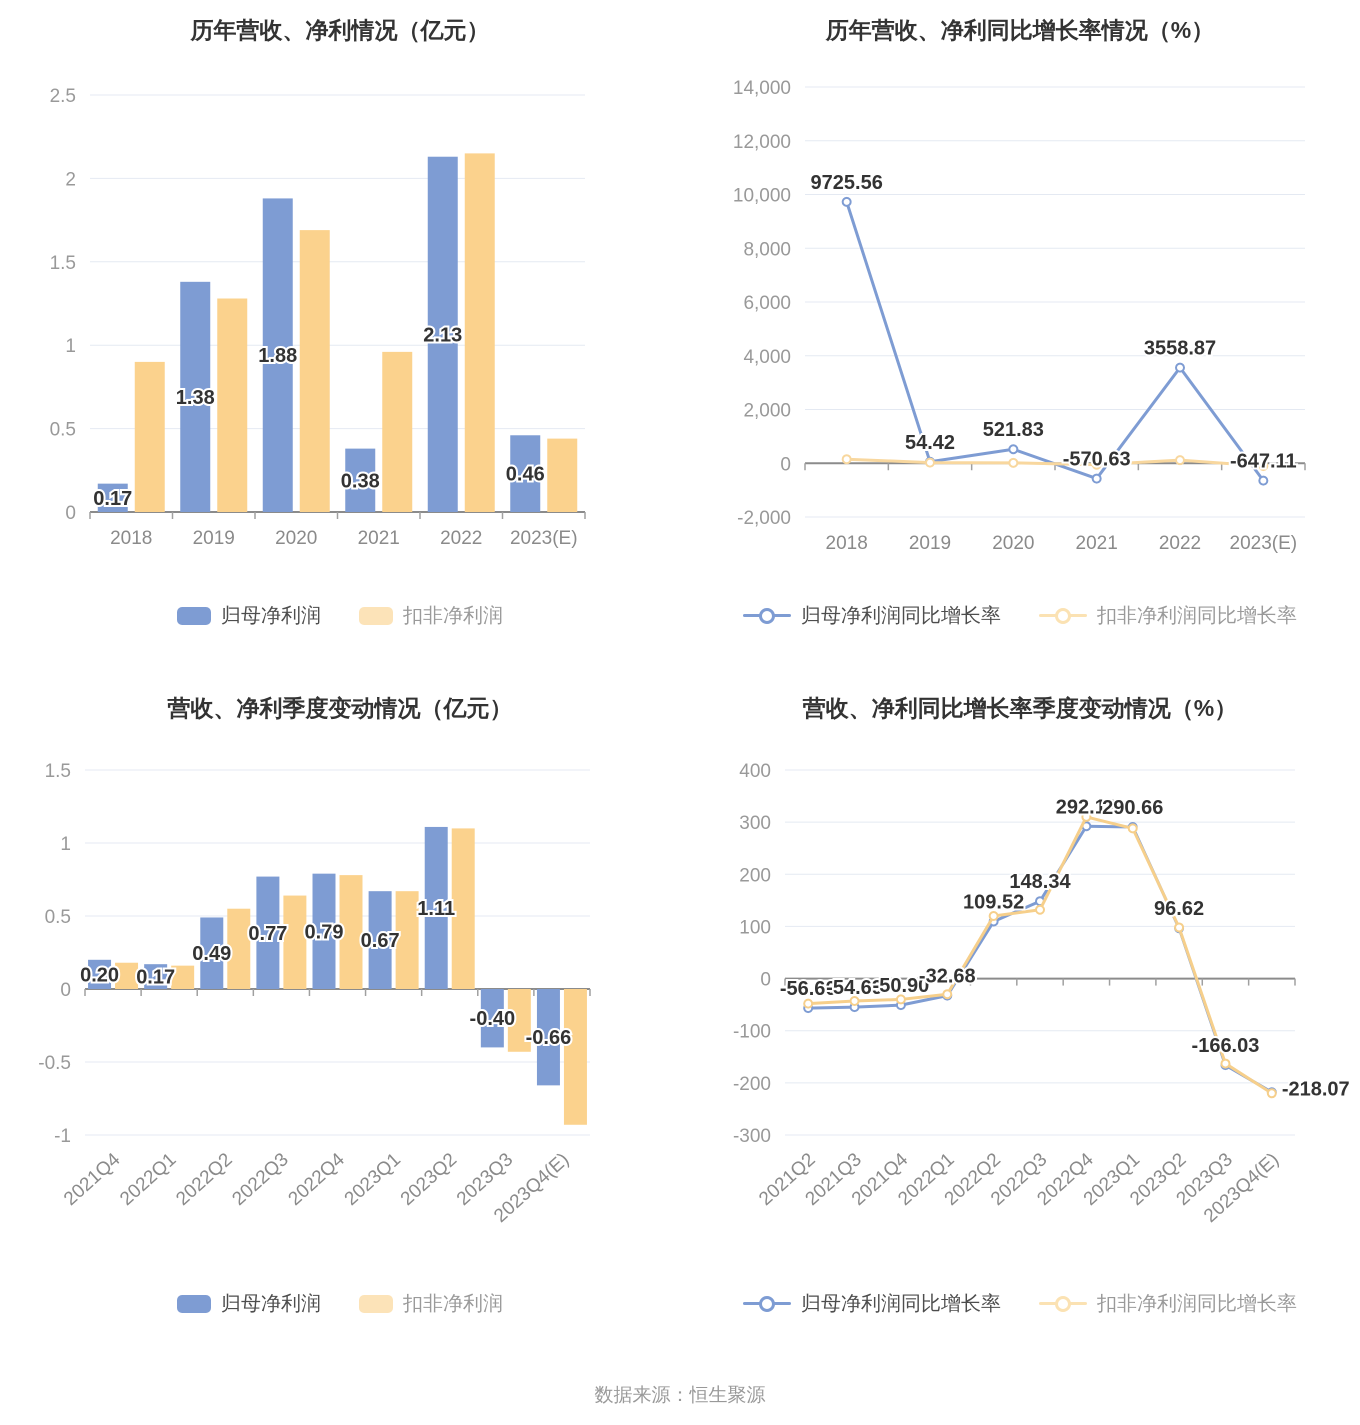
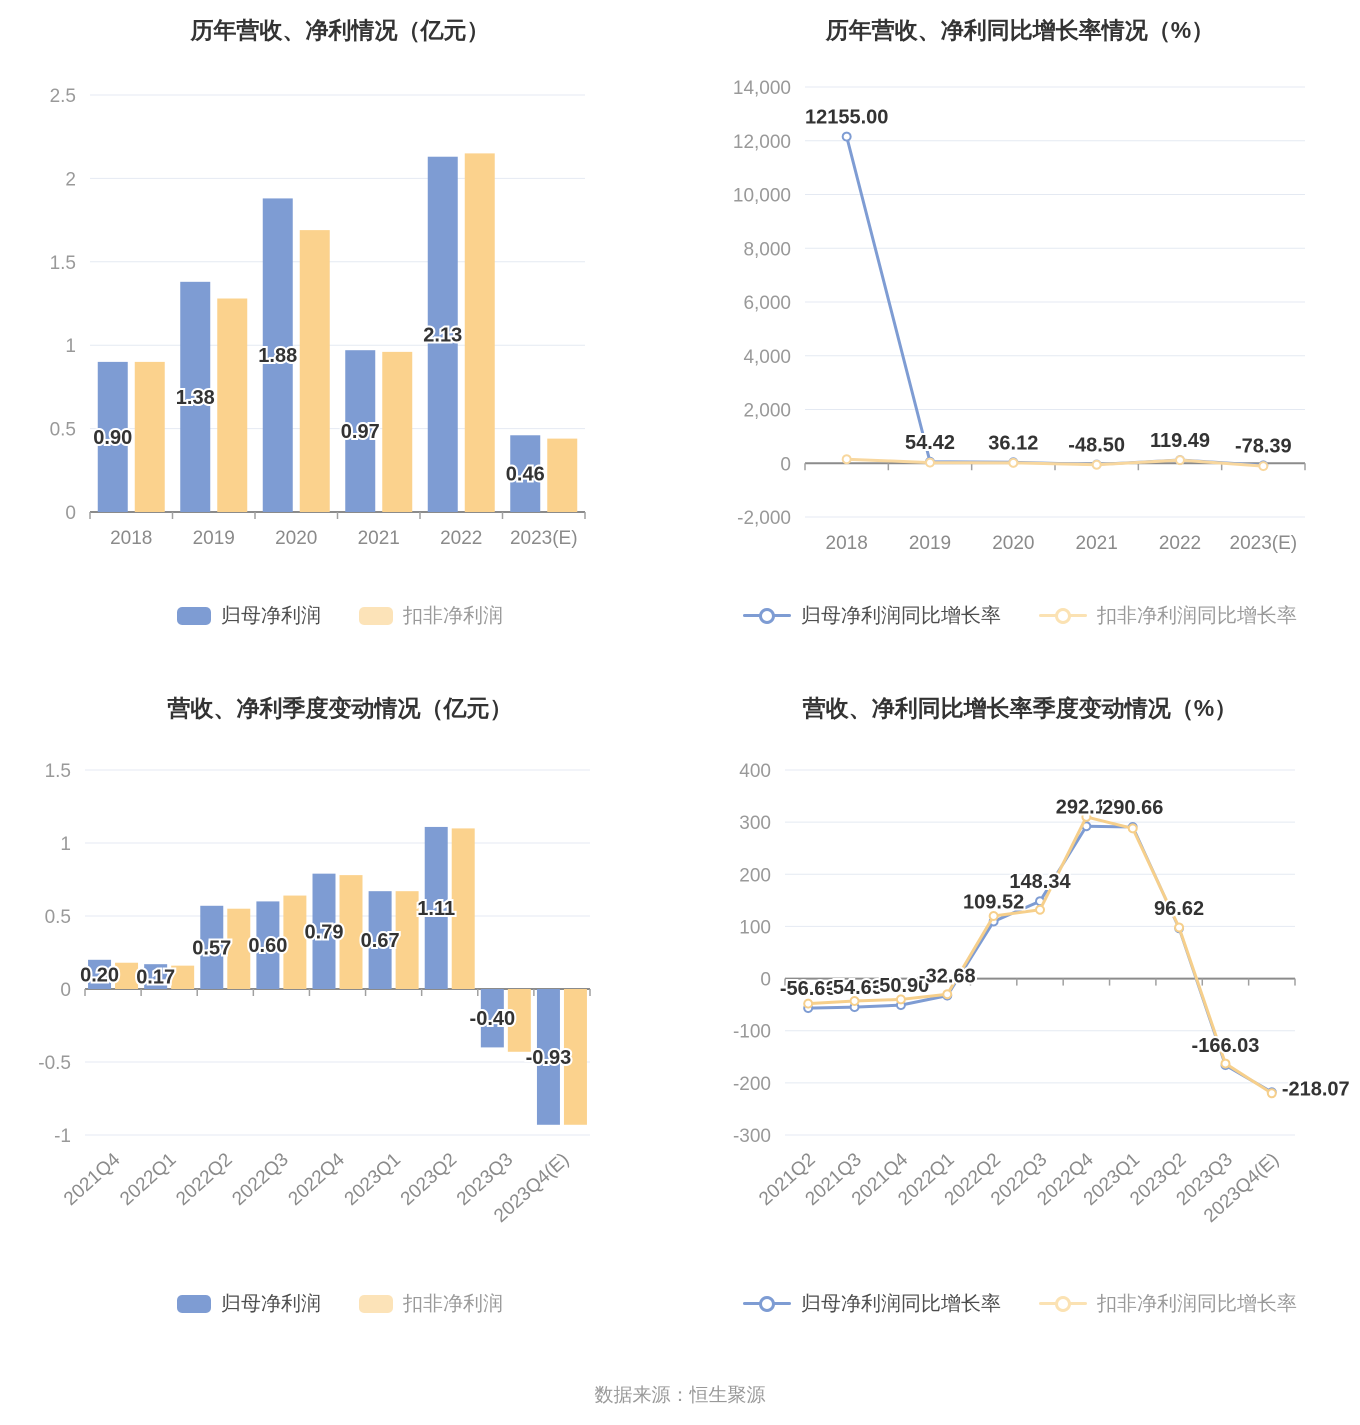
历年营收、净利情况（亿元）/归母净利润/2018: 0.17 -> 0.90
历年营收、净利情况（亿元）/归母净利润/2021: 0.38 -> 0.97
历年营收、净利同比增长率情况（%）/归母净利润同比增长率/2018: 9725.56 -> 12155.00
历年营收、净利同比增长率情况（%）/归母净利润同比增长率/2020: 521.83 -> 36.12
历年营收、净利同比增长率情况（%）/归母净利润同比增长率/2021: -570.63 -> -48.50
历年营收、净利同比增长率情况（%）/归母净利润同比增长率/2022: 3558.87 -> 119.49
历年营收、净利同比增长率情况（%）/归母净利润同比增长率/2023(E): -647.11 -> -78.39
营收、净利季度变动情况（亿元）/归母净利润/2022Q2: 0.49 -> 0.57
营收、净利季度变动情况（亿元）/归母净利润/2022Q3: 0.77 -> 0.60
营收、净利季度变动情况（亿元）/归母净利润/2023Q4(E): -0.66 -> -0.93
